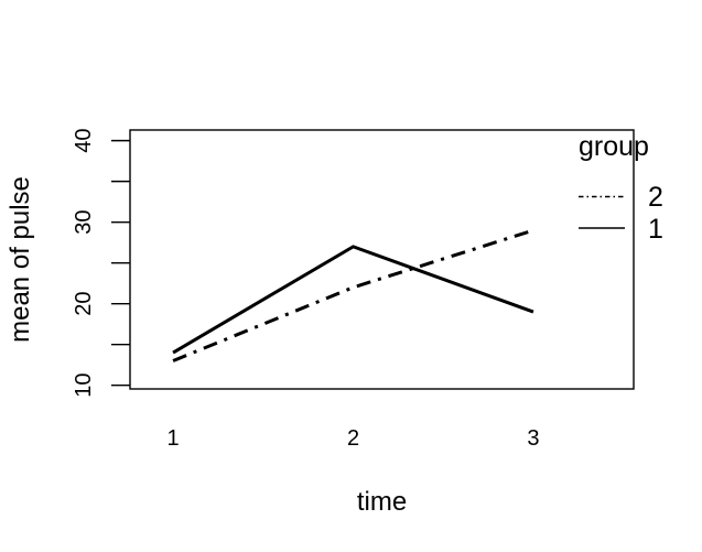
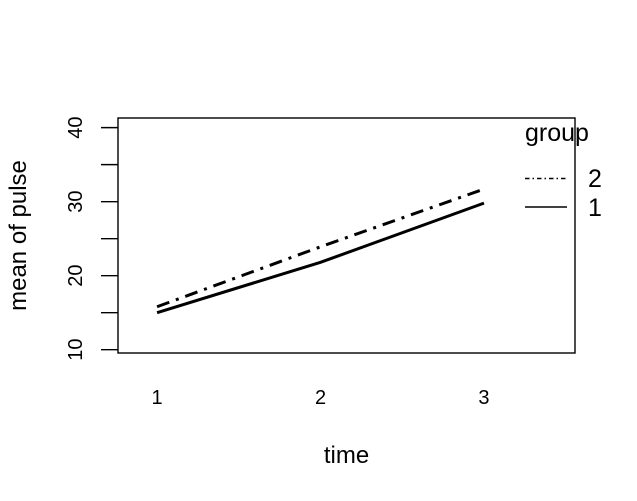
2/1: 13 -> 16
1/1: 14 -> 15
2/2: 22 -> 24
1/2: 27 -> 22
2/3: 29 -> 32
1/3: 19 -> 30
